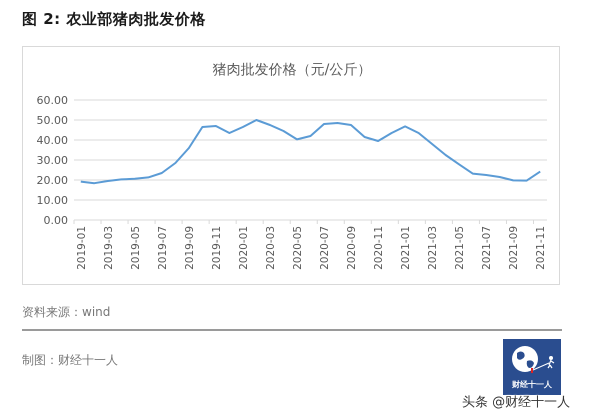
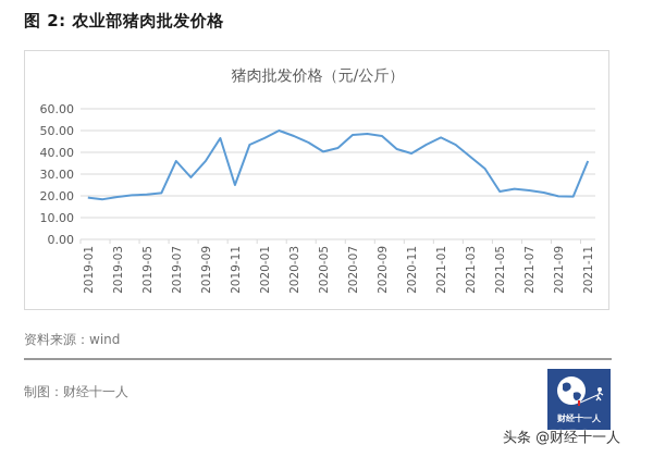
2019-07: 24 -> 36
2019-11: 47 -> 25
2021-05: 28 -> 22
2021-11: 24 -> 36
